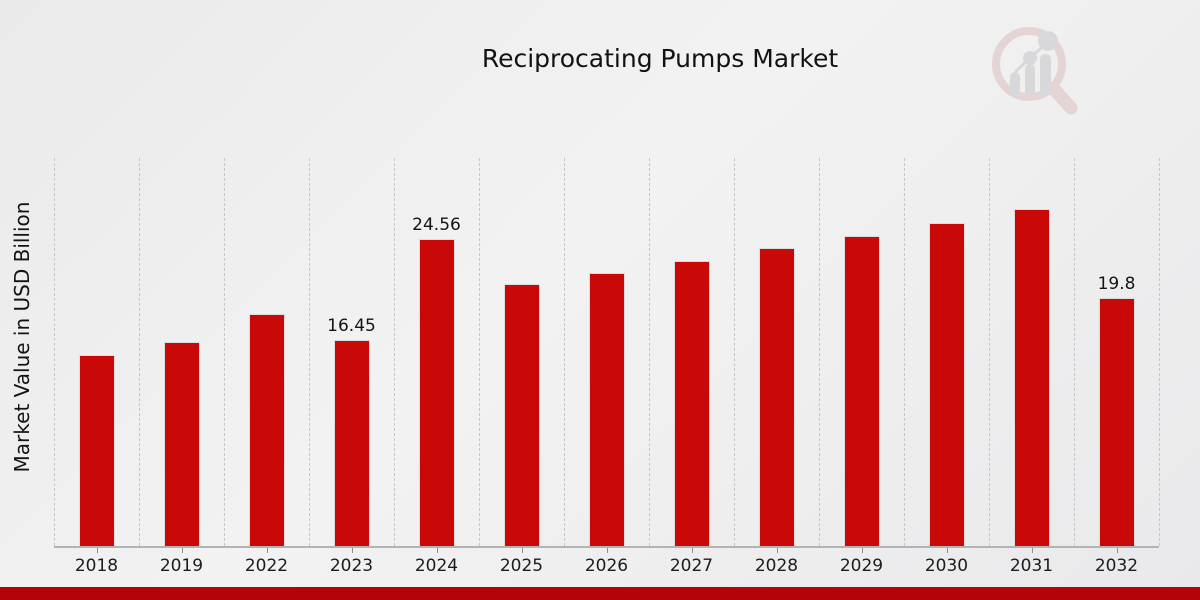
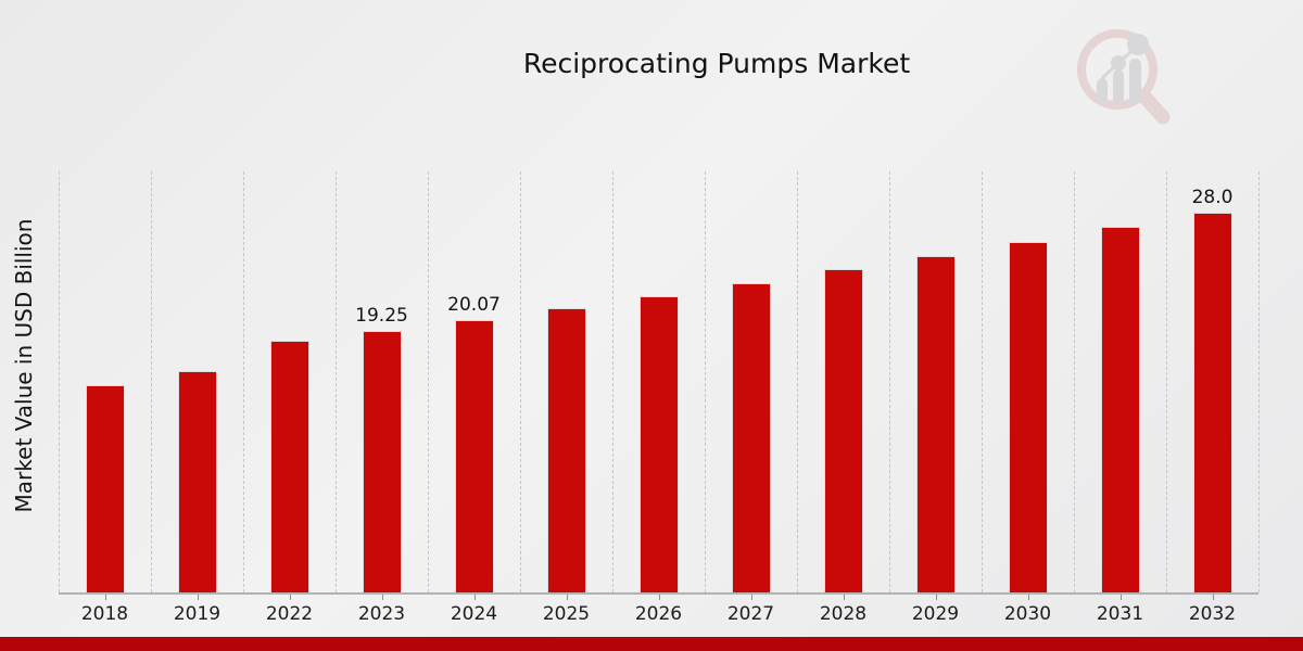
2023: 16.45 -> 19.25
2024: 24.56 -> 20.07
2032: 19.8 -> 28.0
